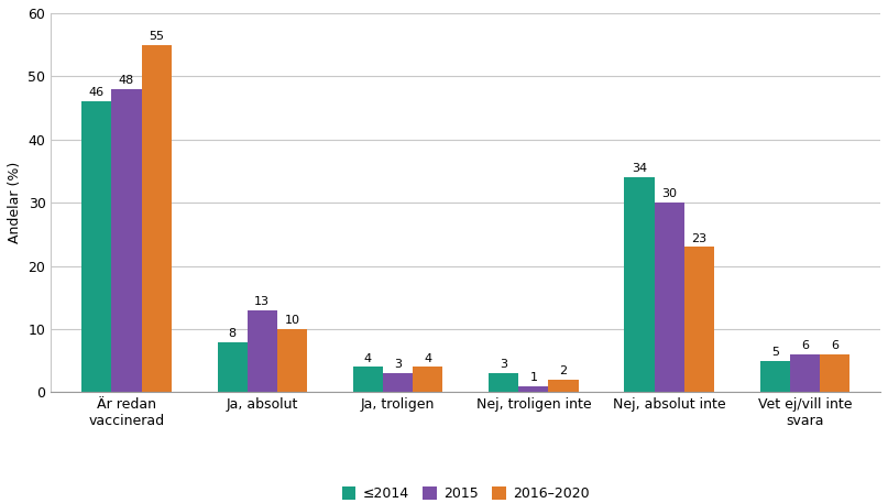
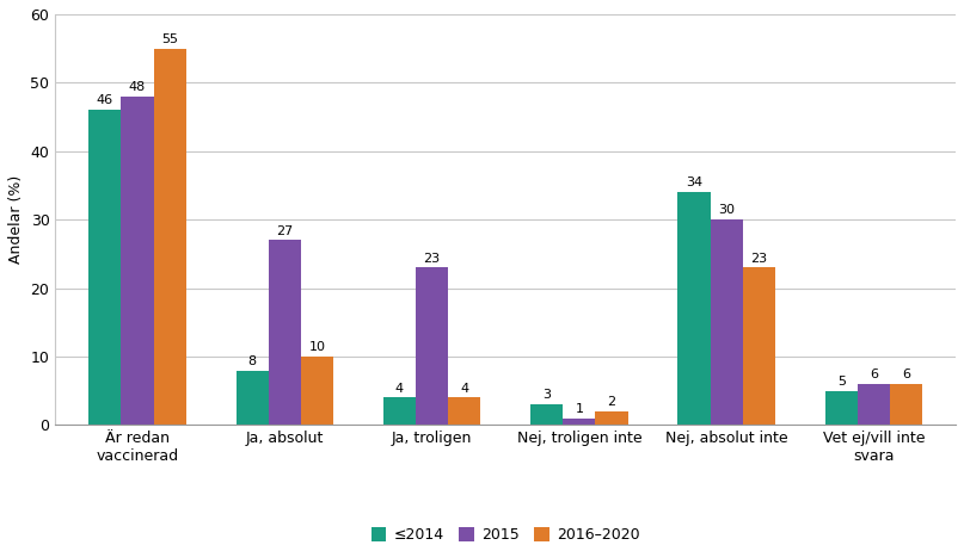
2015/Ja, absolut: 13 -> 27
2015/Ja, troligen: 3 -> 23
